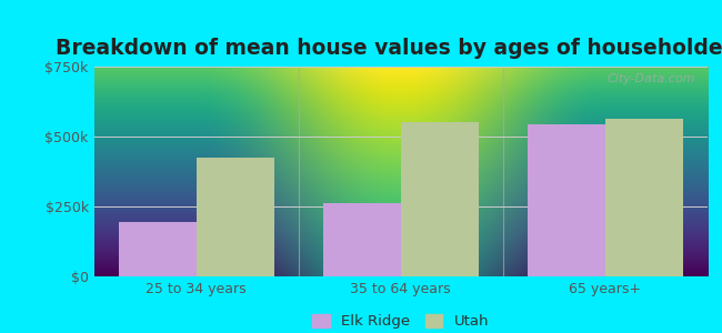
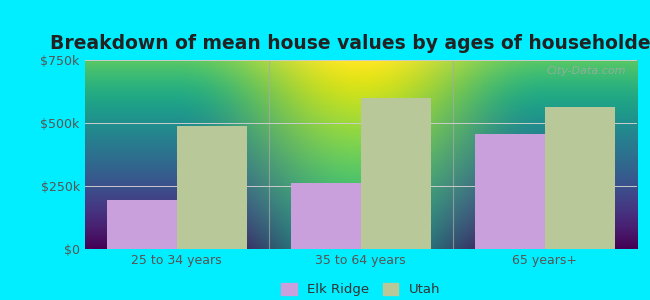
Utah/25 to 34 years: $425k -> $490k
Utah/35 to 64 years: $550k -> $600k
Elk Ridge/65 years+: $545k -> $455k
